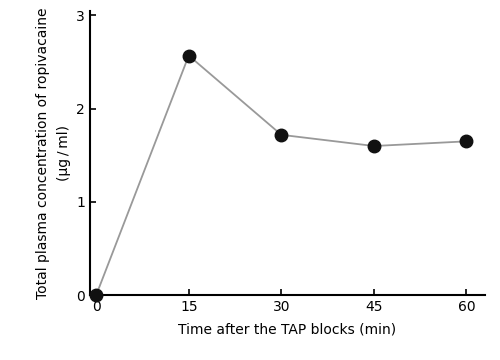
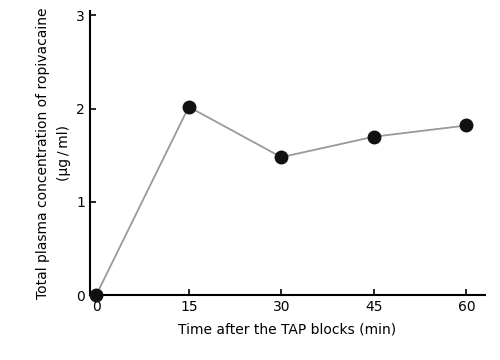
15: 2.57 -> 2.02
30: 1.72 -> 1.48
45: 1.60 -> 1.70
60: 1.65 -> 1.82
